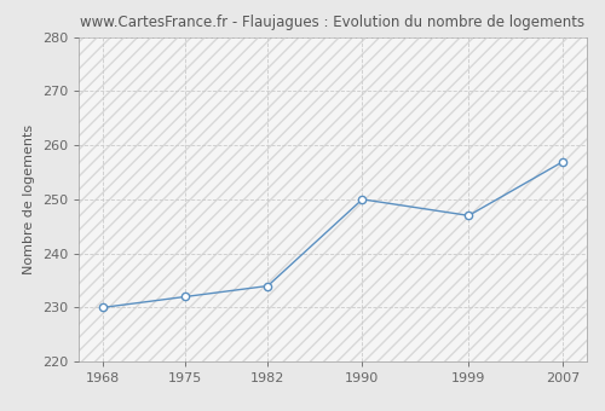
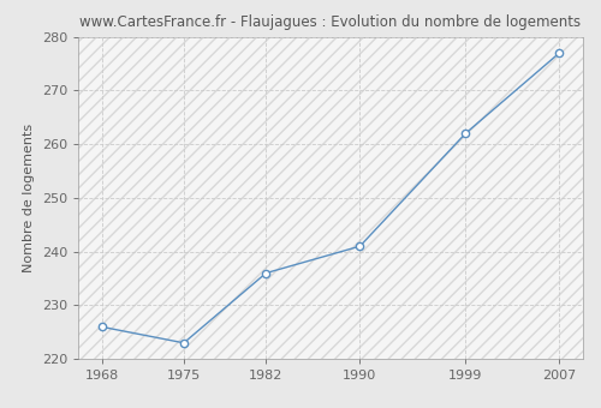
1968: 230 -> 226
1975: 232 -> 223
1982: 234 -> 236
1990: 250 -> 241
1999: 247 -> 262
2007: 257 -> 277
